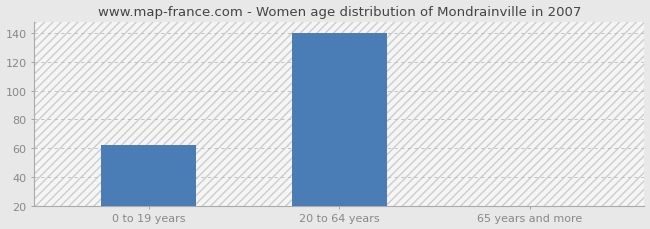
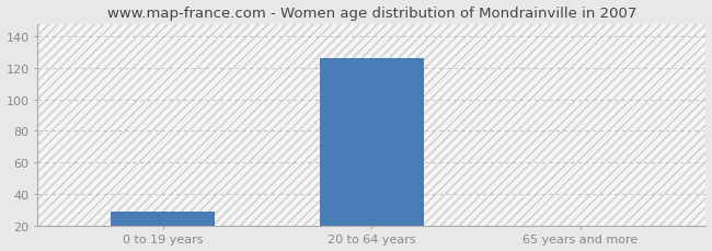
0 to 19 years: 62 -> 29
20 to 64 years: 140 -> 126
